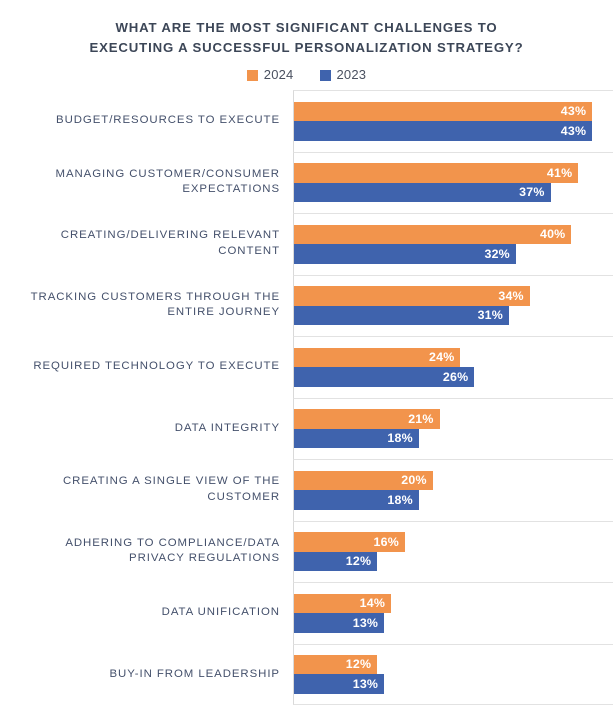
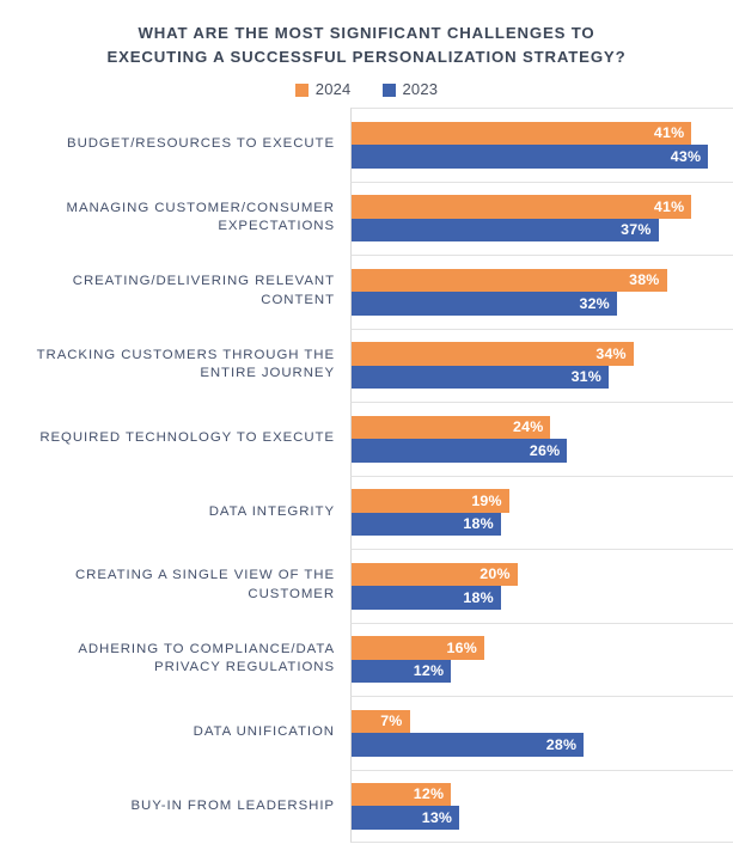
2024/BUDGET/RESOURCES TO EXECUTE: 43% -> 41%
2024/CREATING/DELIVERING RELEVANT CONTENT: 40% -> 38%
2024/DATA INTEGRITY: 21% -> 19%
2024/DATA UNIFICATION: 14% -> 7%
2023/DATA UNIFICATION: 13% -> 28%
